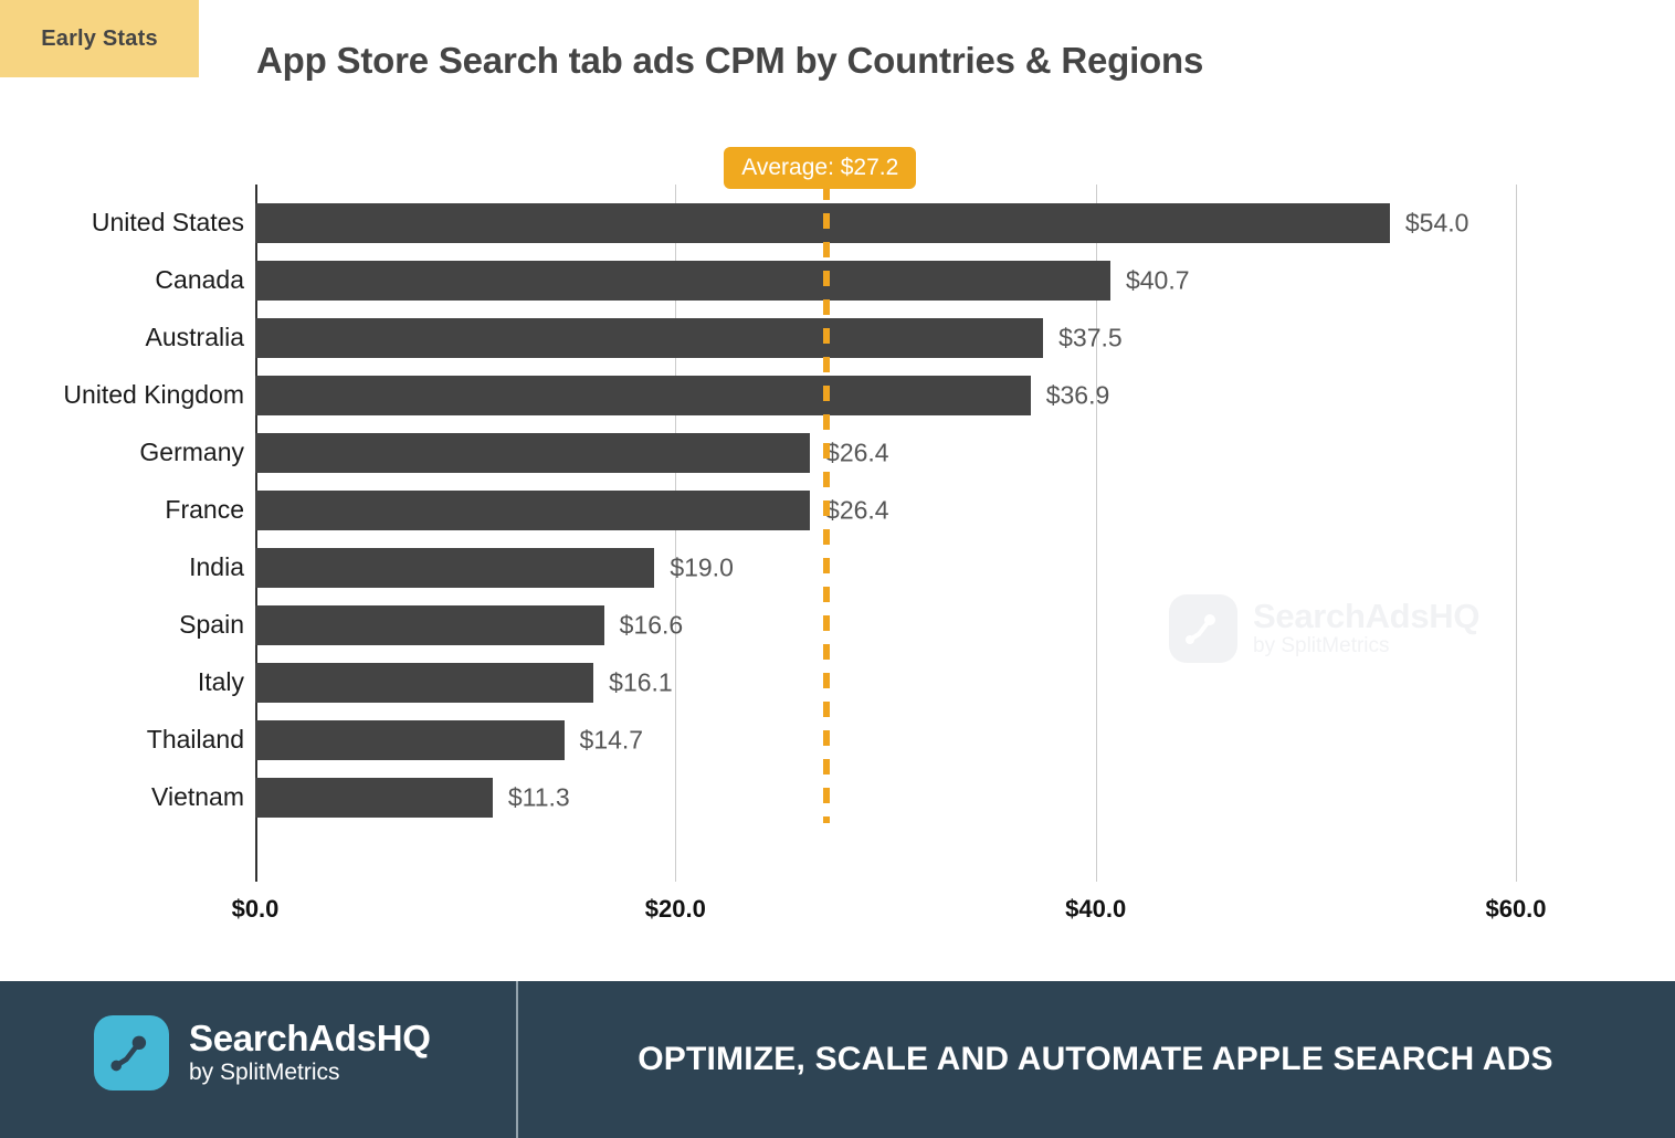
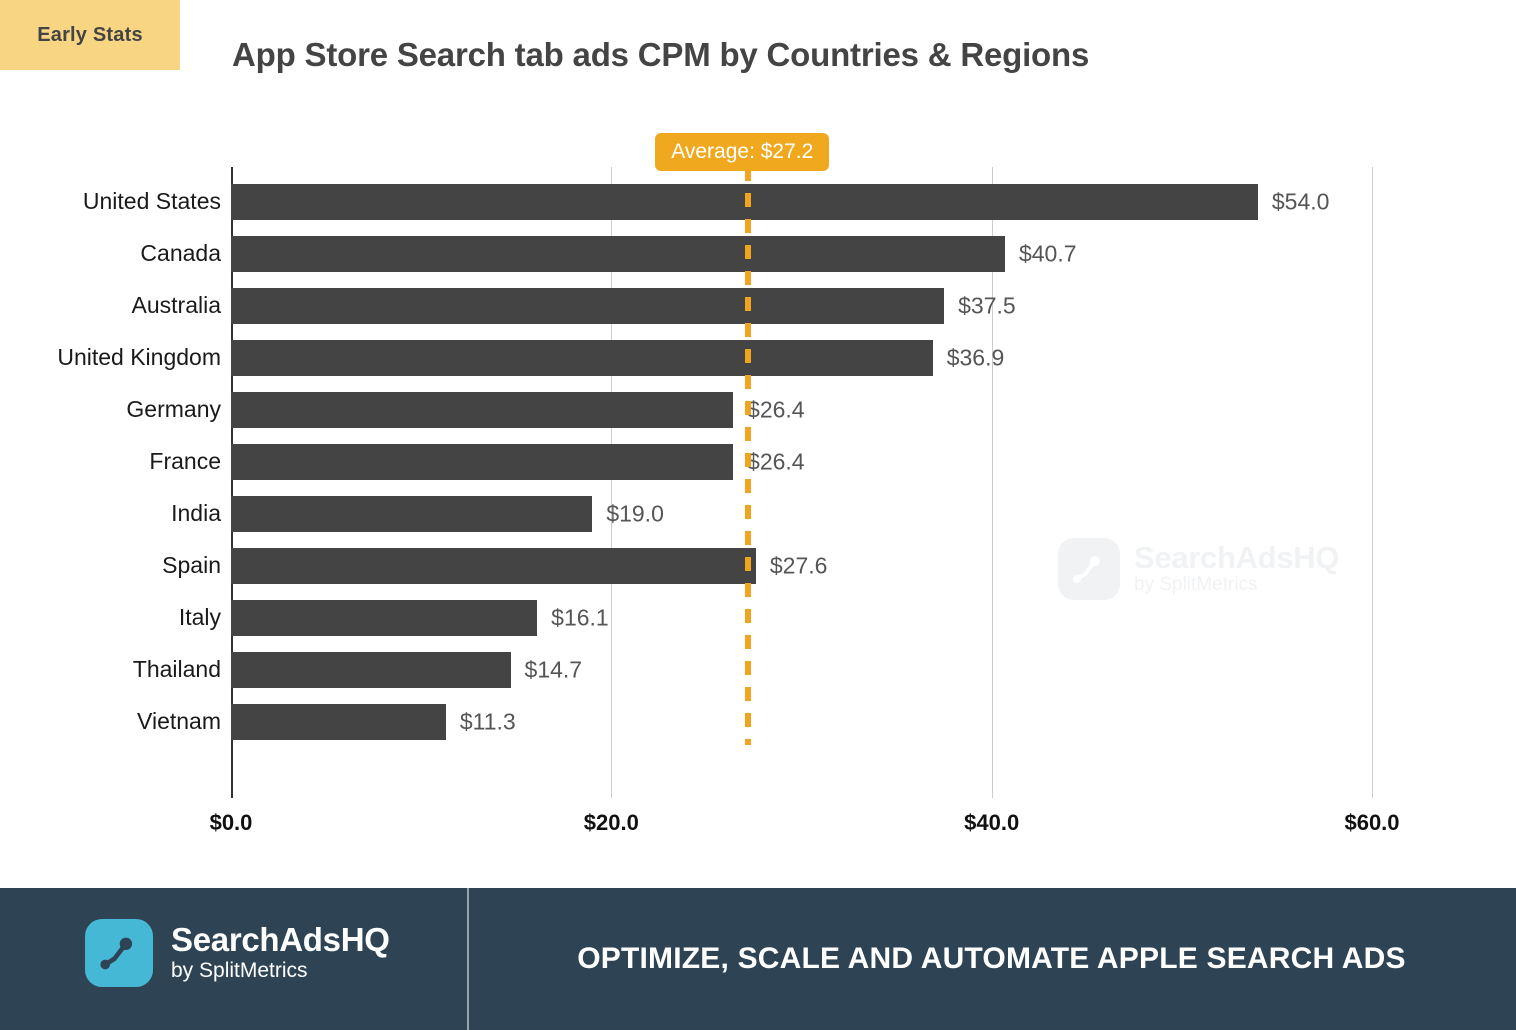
Spain: $16.6 -> $27.6
